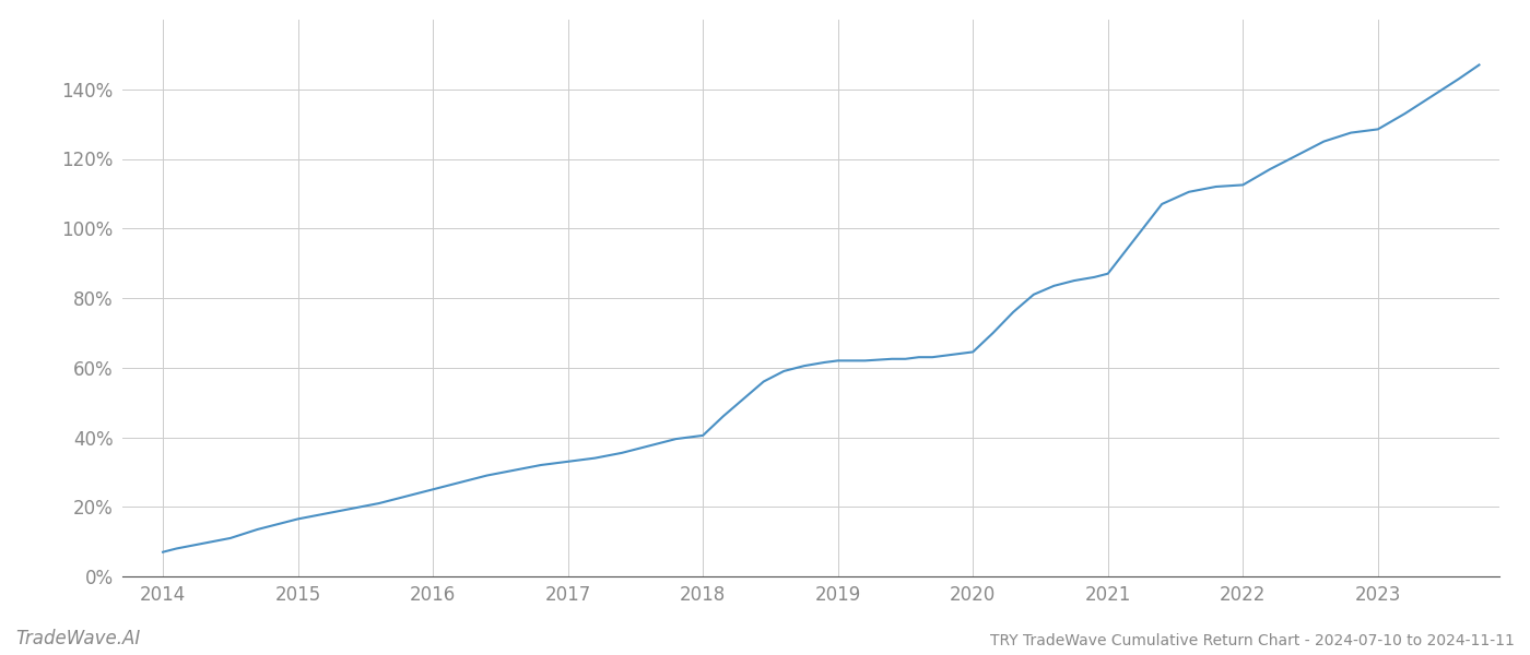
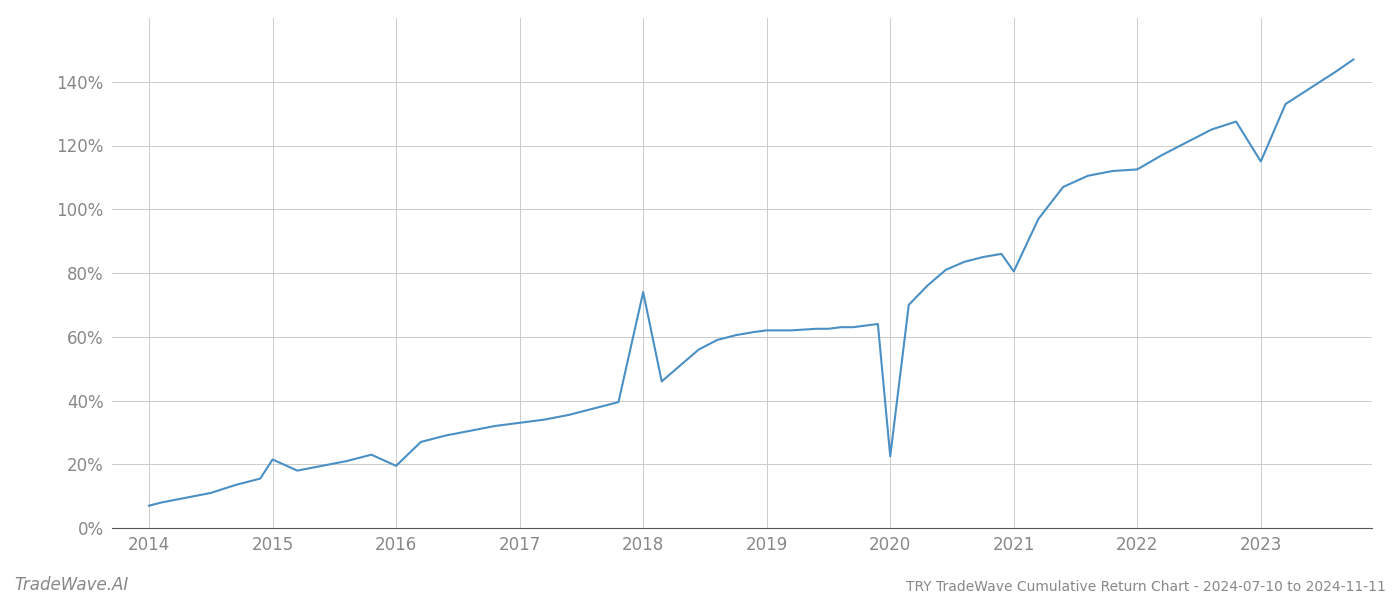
2015: 16.5% -> 21.5%
2016: 25.0% -> 19.5%
2018: 40.5% -> 74.0%
2020: 64.5% -> 22.5%
2021: 87.0% -> 80.5%
2023: 128.5% -> 115.0%
